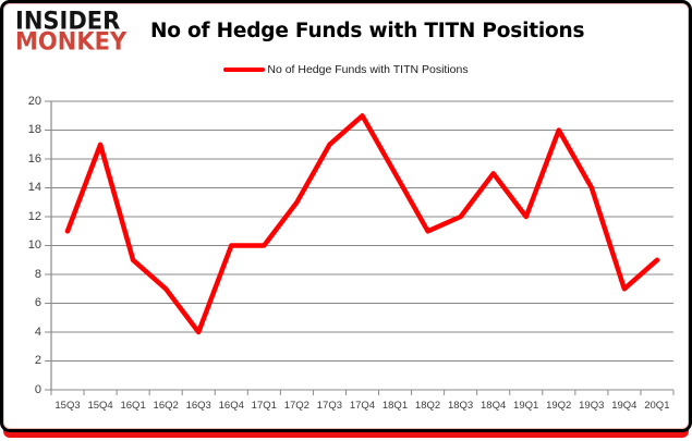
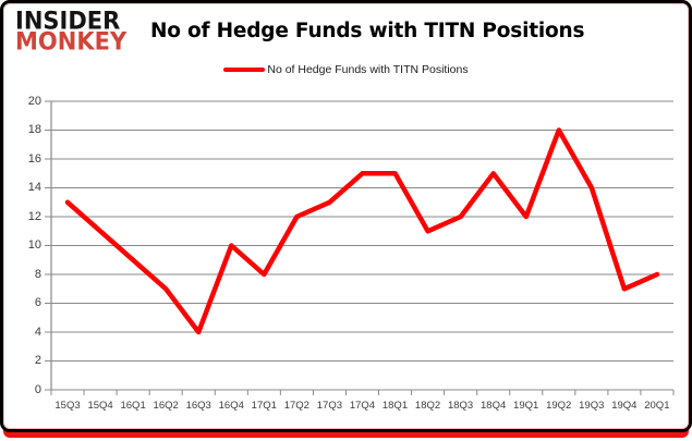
15Q3: 11 -> 13
15Q4: 17 -> 11
17Q1: 10 -> 8
17Q2: 13 -> 12
17Q3: 17 -> 13
17Q4: 19 -> 15
20Q1: 9 -> 8
